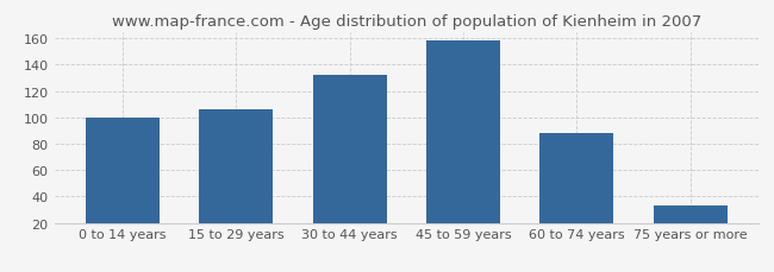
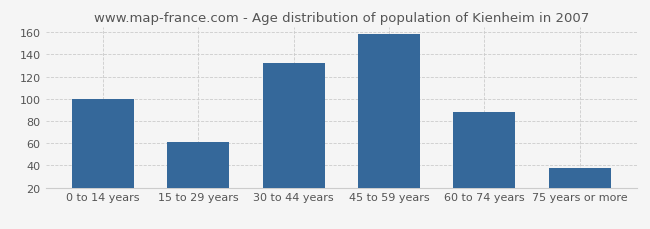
15 to 29 years: 106 -> 61
75 years or more: 33 -> 38
